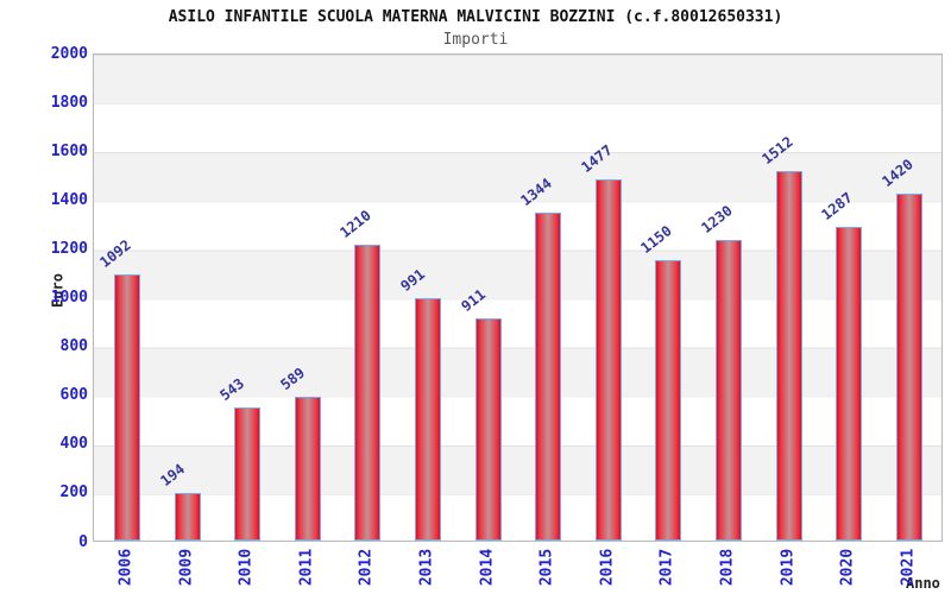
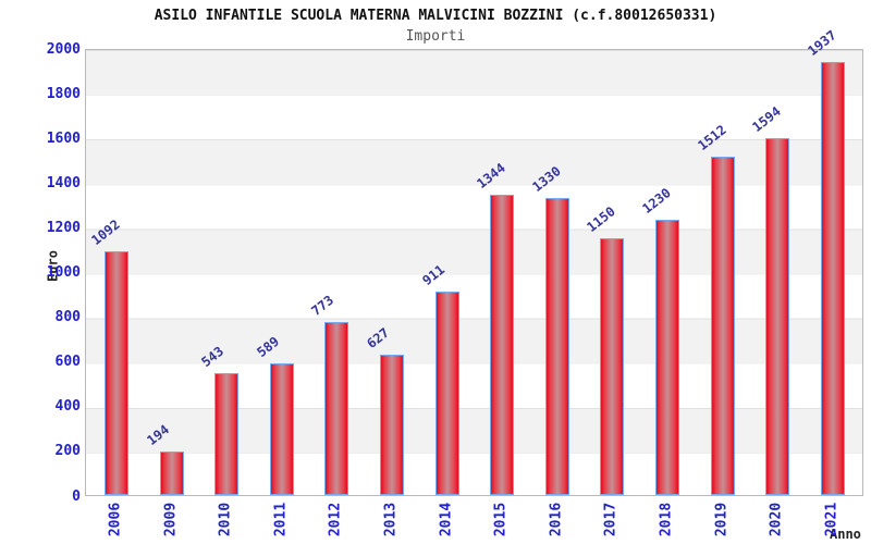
2012: 1210 -> 773
2013: 991 -> 627
2016: 1477 -> 1330
2020: 1287 -> 1594
2021: 1420 -> 1937
